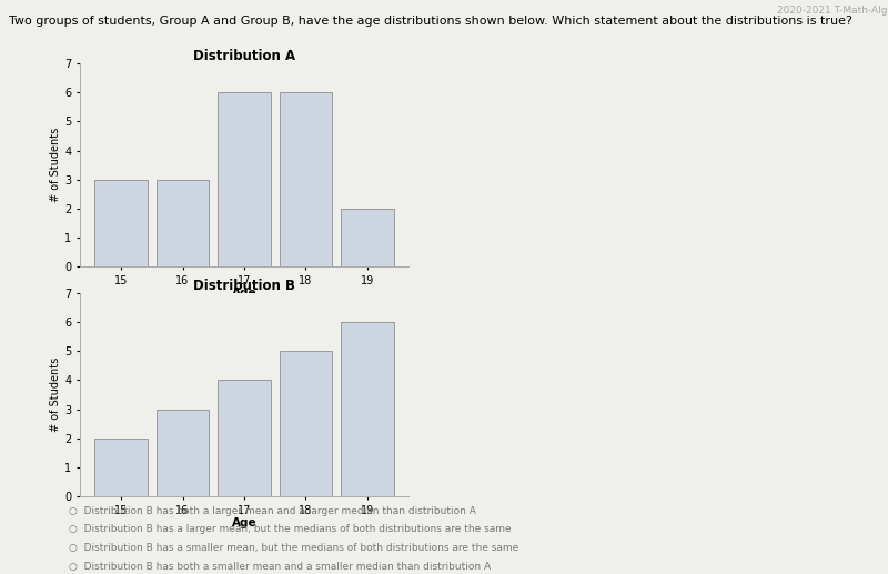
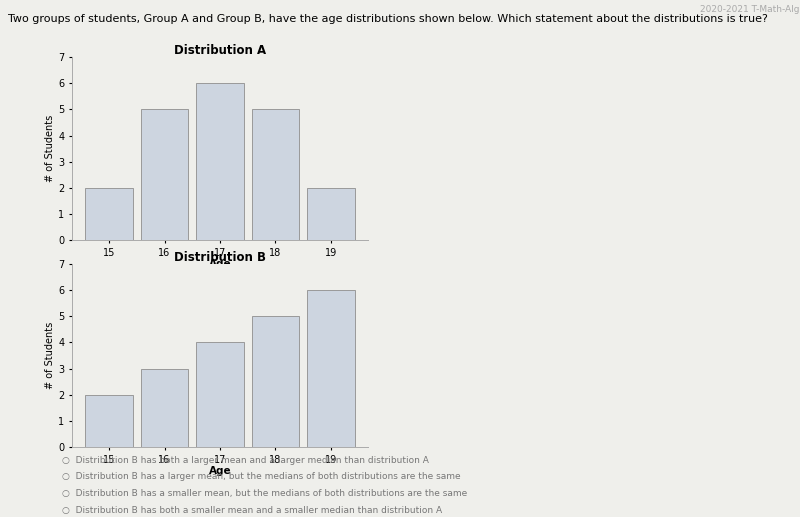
Distribution A/15: 3 -> 2
Distribution A/16: 3 -> 5
Distribution A/18: 6 -> 5
